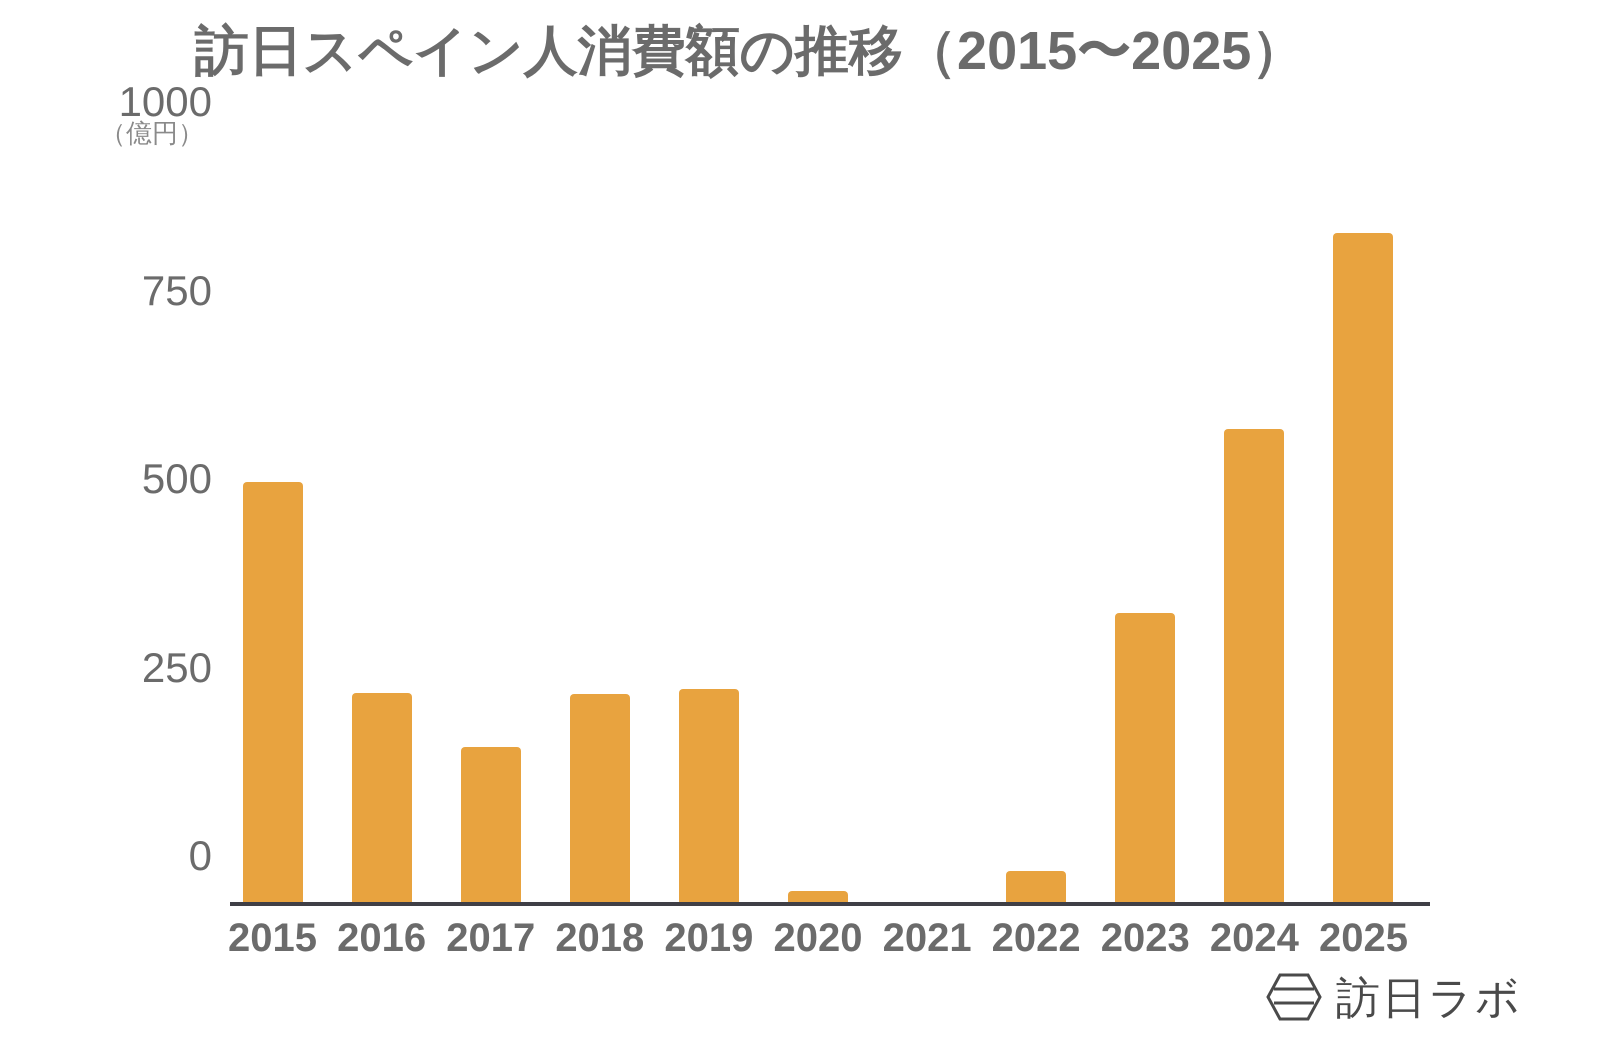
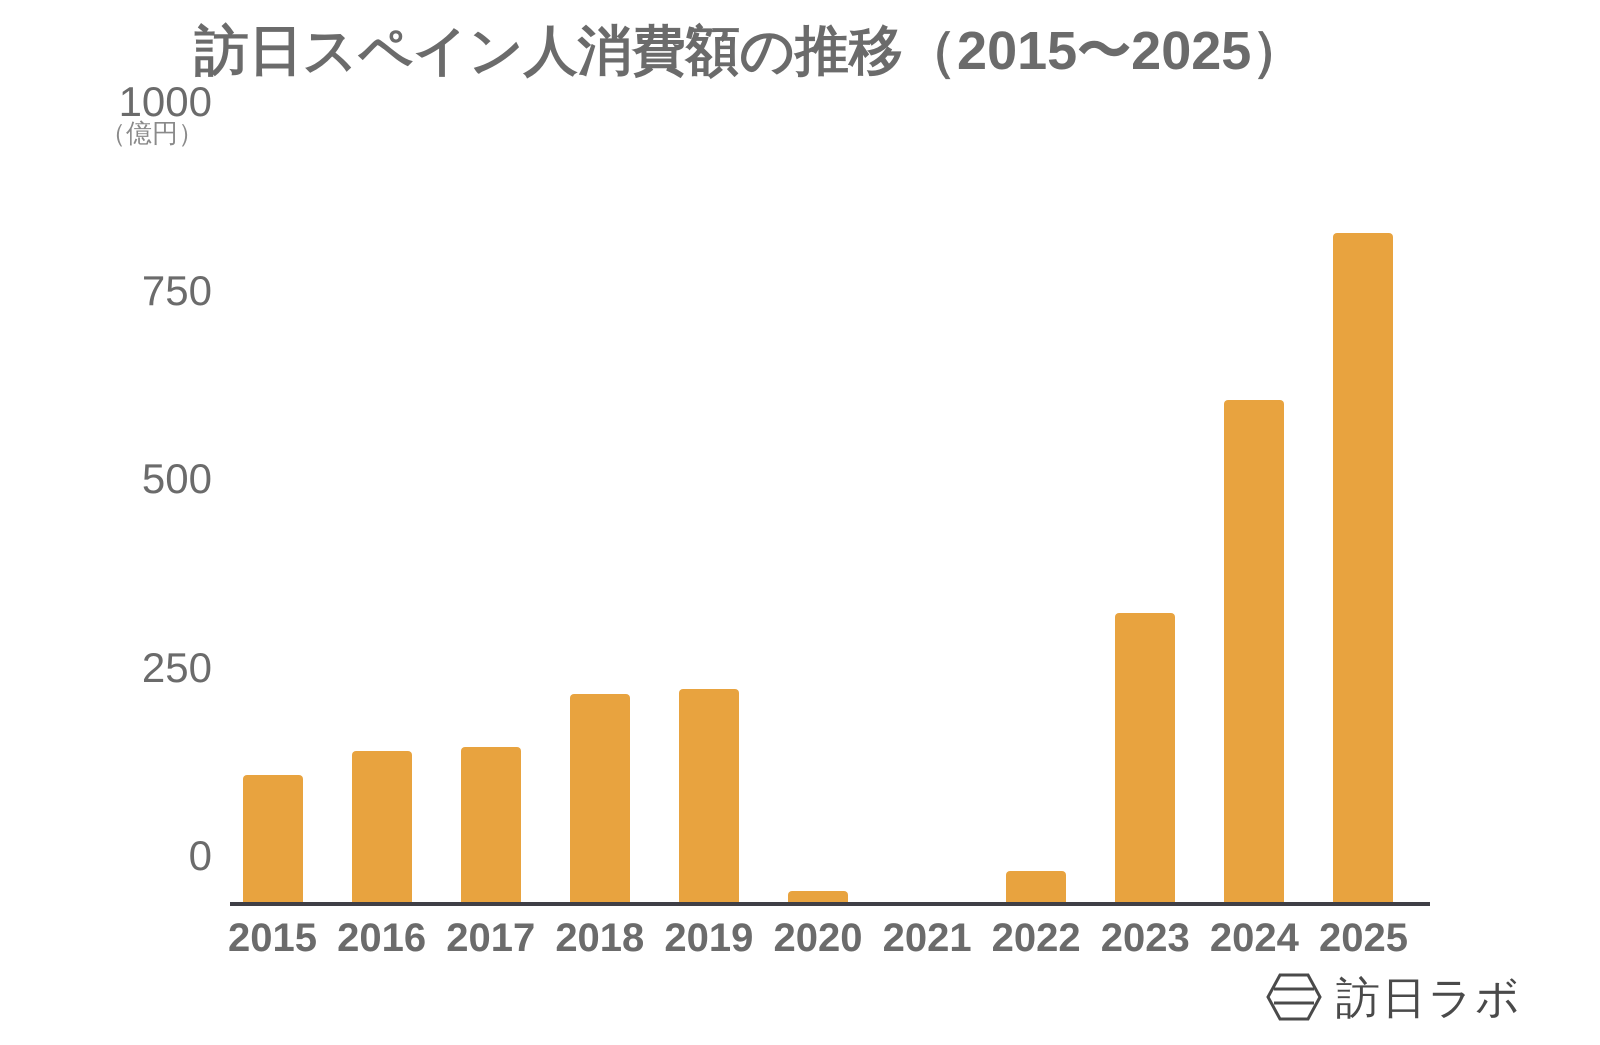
2015: 560 -> 170
2016: 280 -> 200
2024: 630 -> 670
